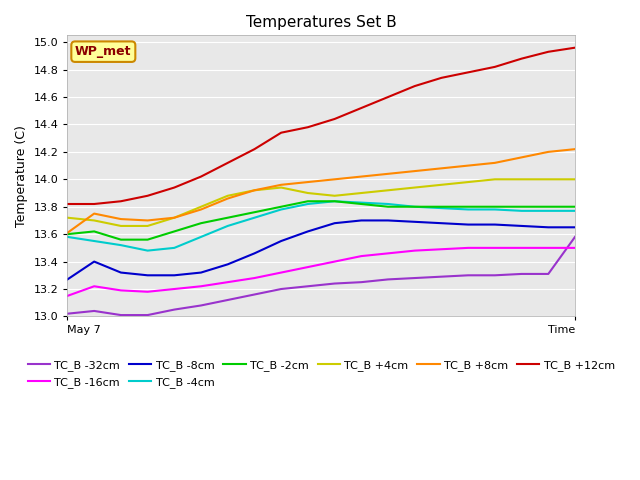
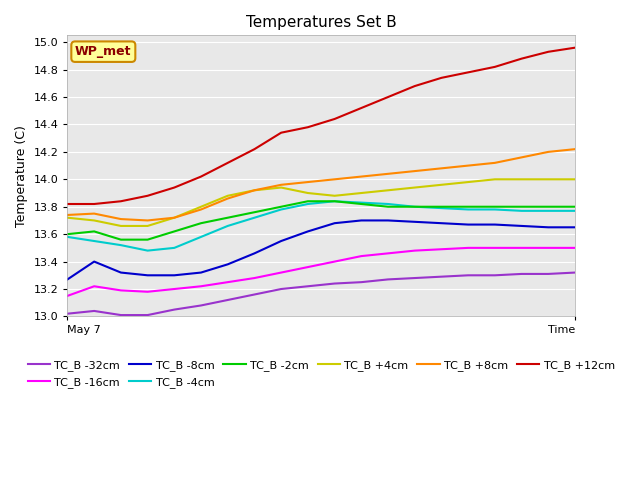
TC_B +8cm/May 7: 13.61 -> 13.74
TC_B -32cm/Time: 13.58 -> 13.32
